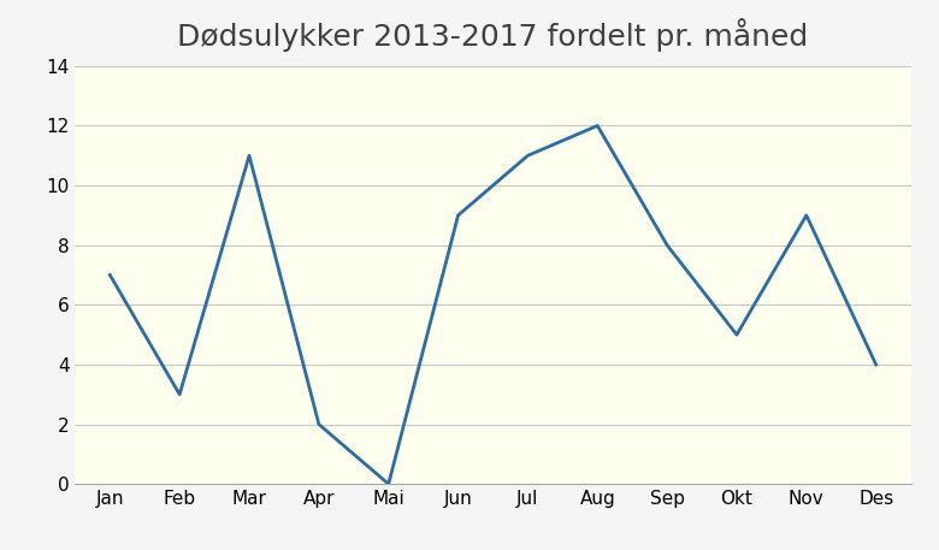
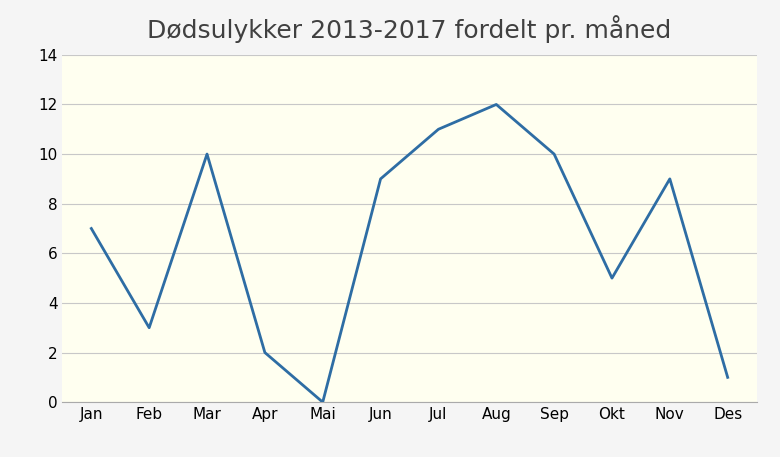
Mar: 11 -> 10
Sep: 8 -> 10
Des: 4 -> 1
